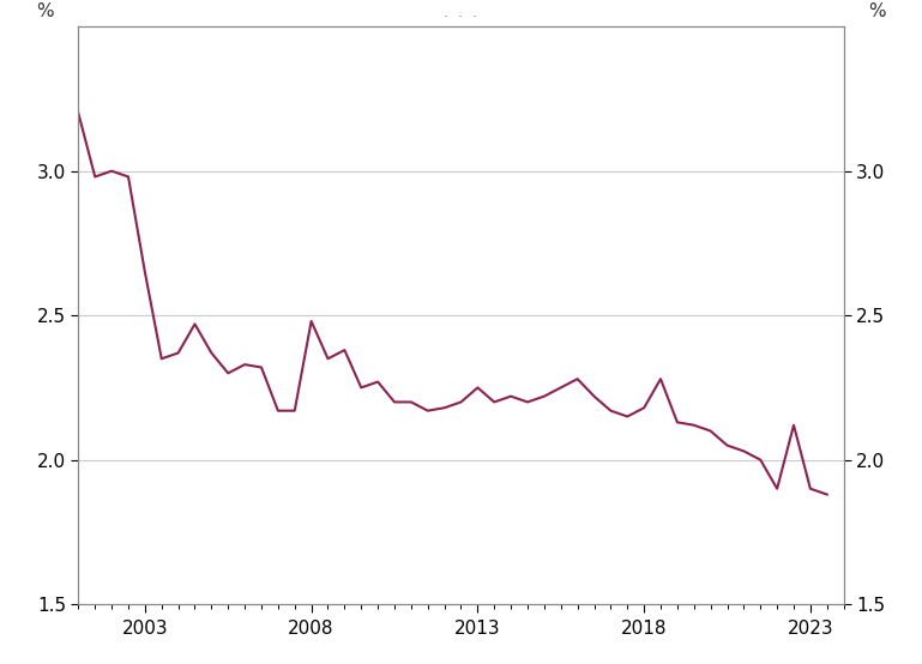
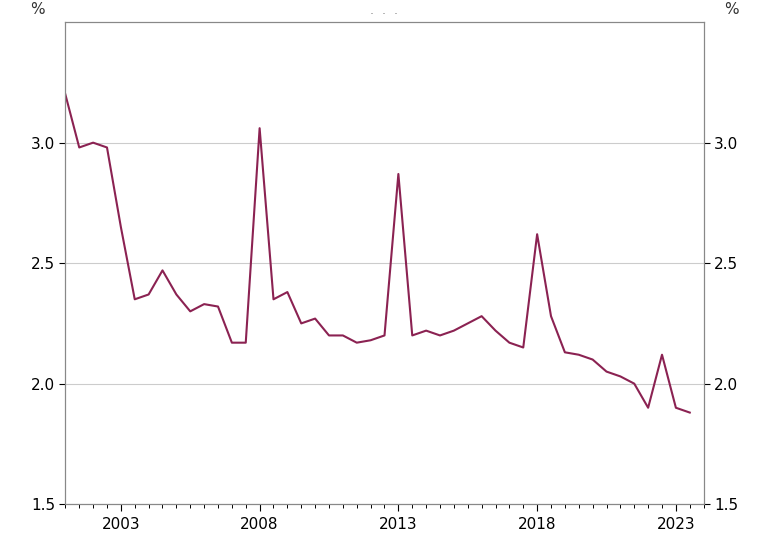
2008: 2.48 -> 3.06
2013: 2.25 -> 2.87
2018: 2.18 -> 2.62
